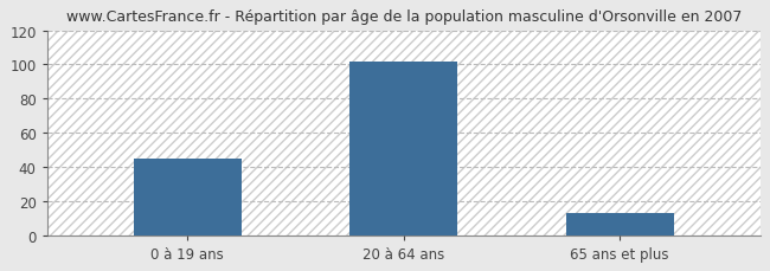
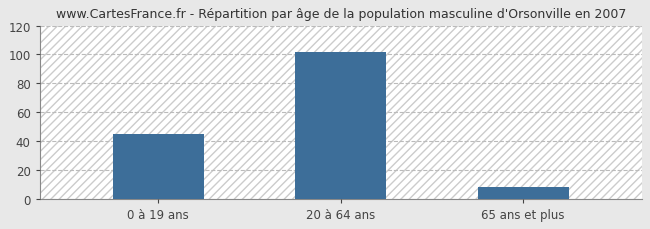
65 ans et plus: 13 -> 8
